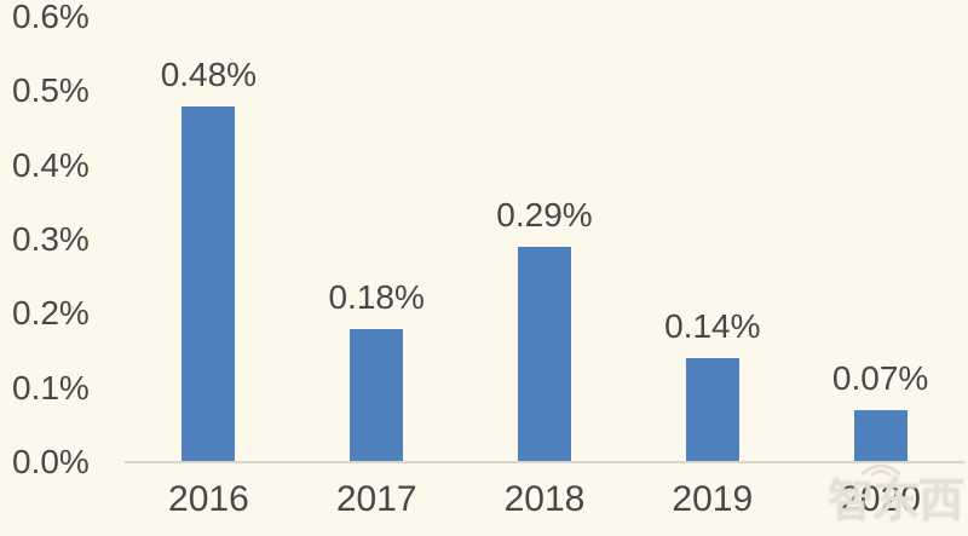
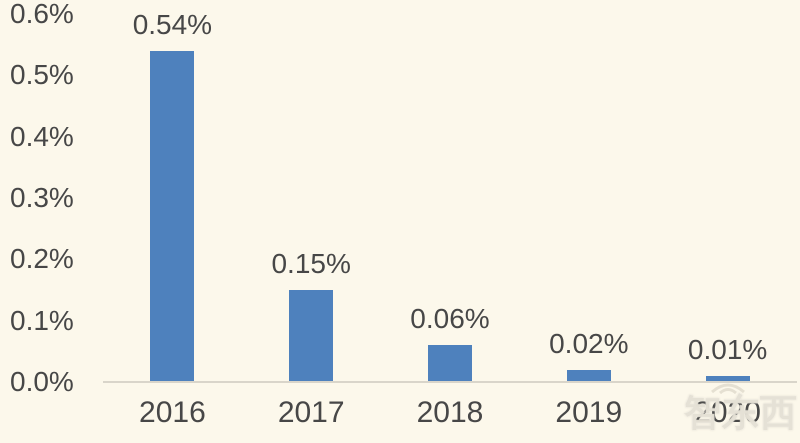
2016: 0.48% -> 0.54%
2017: 0.18% -> 0.15%
2018: 0.29% -> 0.06%
2019: 0.14% -> 0.02%
2020: 0.07% -> 0.01%
